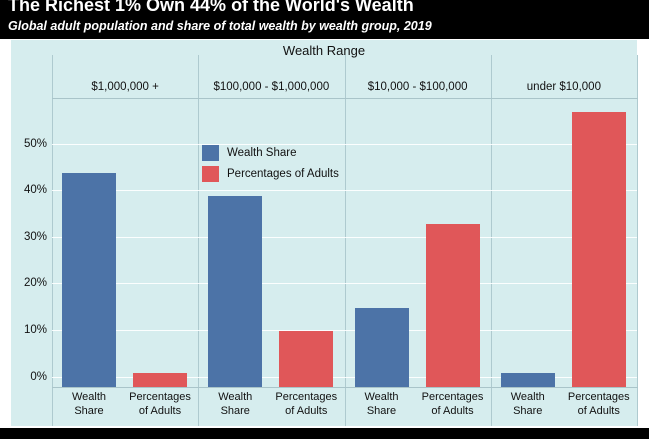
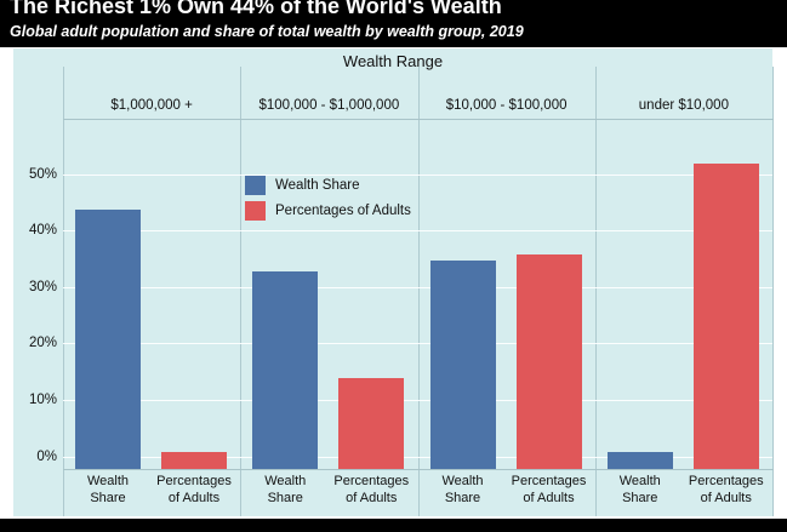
Wealth Share/$100,000 - $1,000,000: 39% -> 33%
Percentages of Adults/$100,000 - $1,000,000: 10% -> 14%
Wealth Share/$10,000 - $100,000: 15% -> 35%
Percentages of Adults/$10,000 - $100,000: 33% -> 36%
Percentages of Adults/under $10,000: 57% -> 52%
